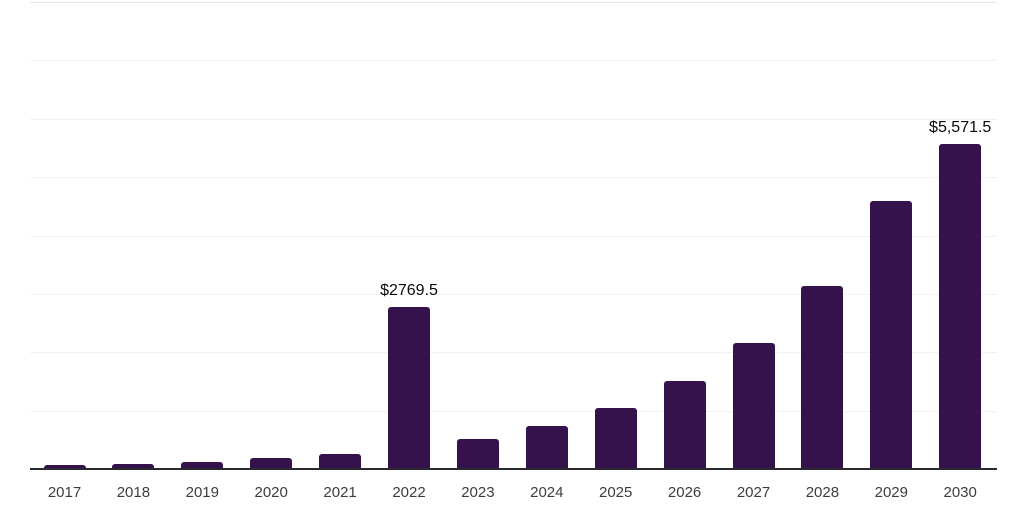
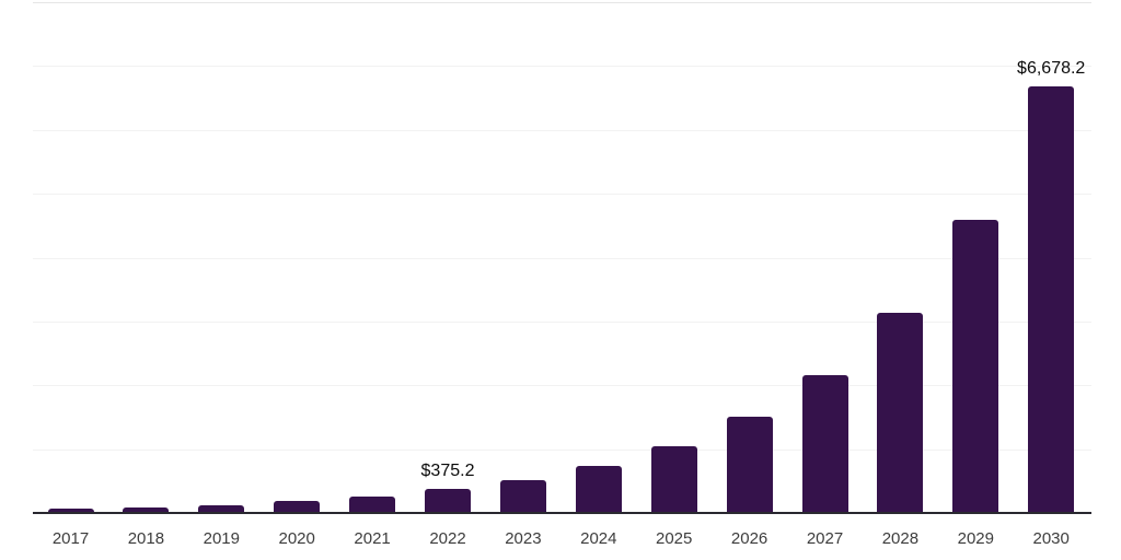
2022: $2769.5 -> $375.2
2030: $5,571.5 -> $6,678.2
